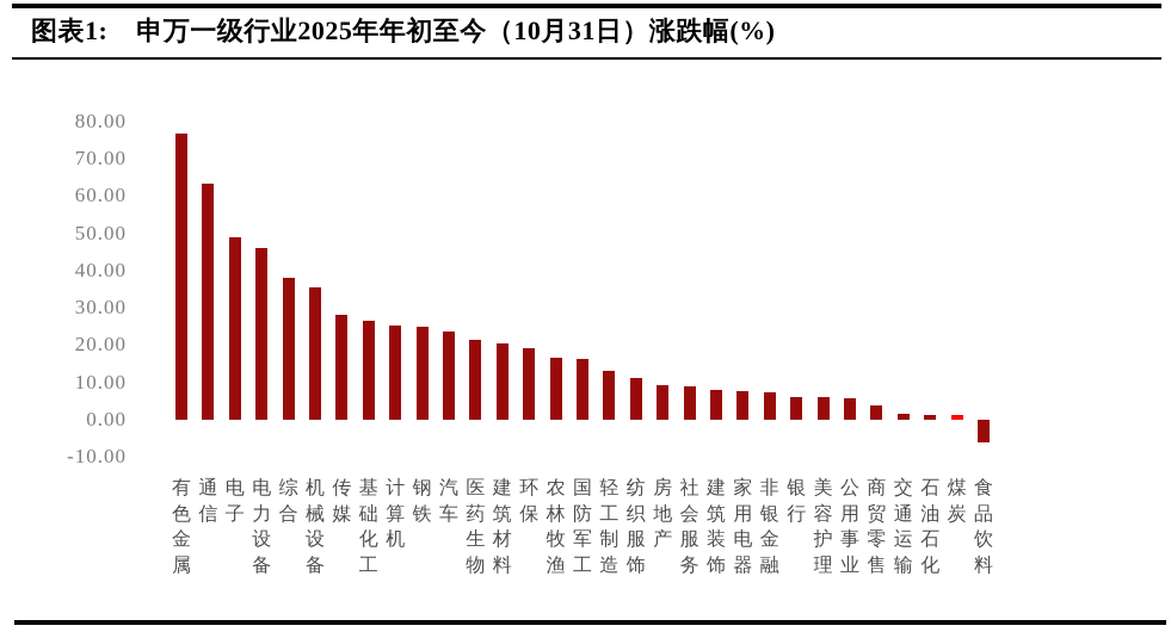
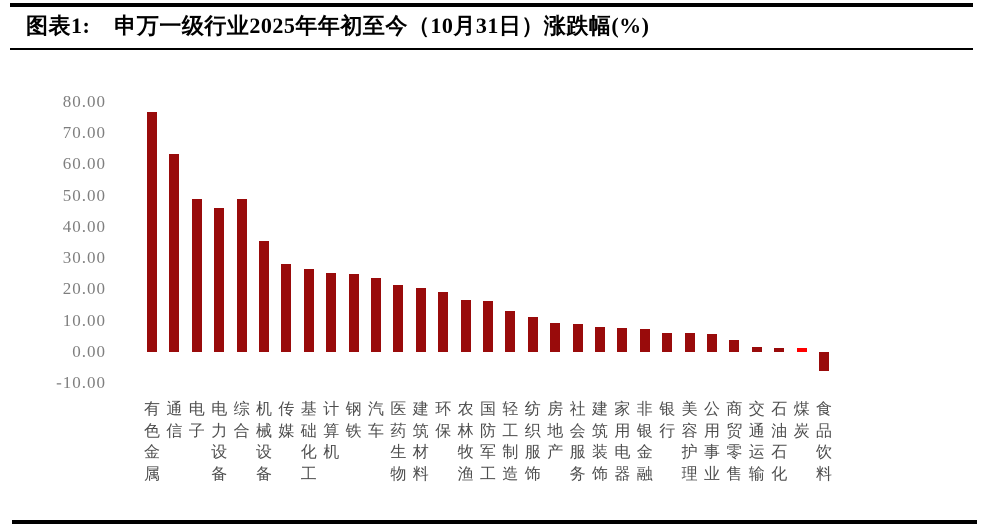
综合: 38 -> 49
